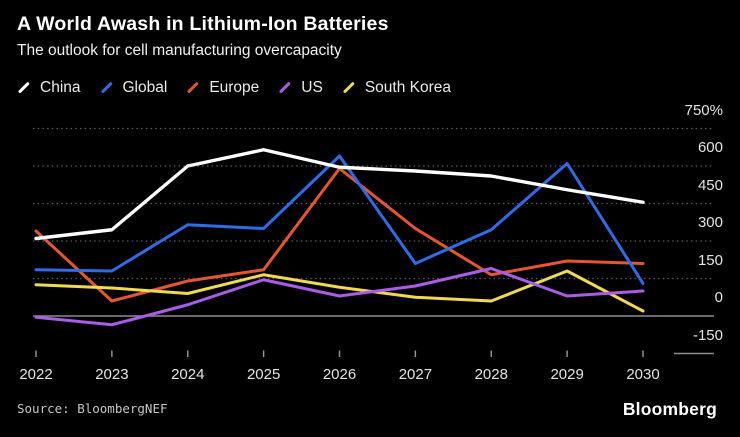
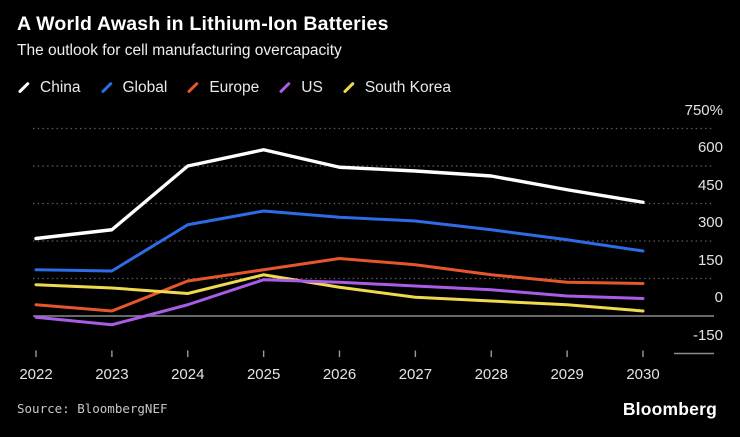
Europe/2022: 340% -> 40%
Europe/2023: 60% -> 20%
Global/2025: 350% -> 420%
Global/2026: 640% -> 400%
Europe/2026: 590% -> 230%
US/2026: 80% -> 140%
Global/2027: 210% -> 380%
Europe/2027: 350% -> 200%
US/2028: 190% -> 100%
Global/2029: 610% -> 300%
Europe/2029: 220% -> 140%
South Korea/2029: 180% -> 40%
Global/2030: 130% -> 260%
Europe/2030: 210% -> 130%
US/2030: 100% -> 70%
